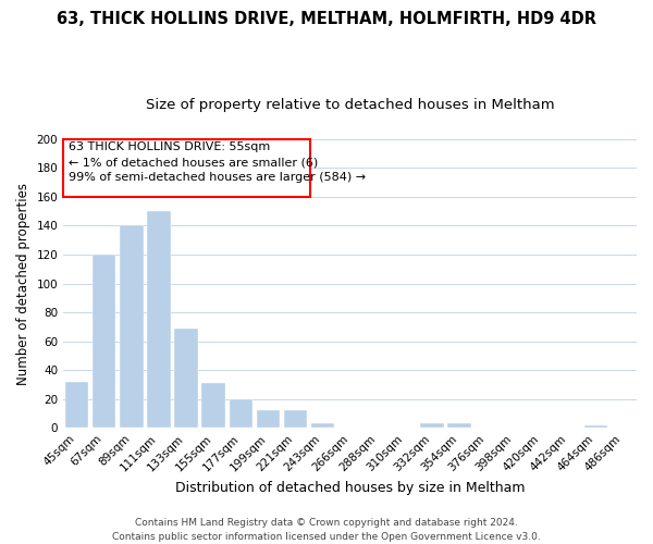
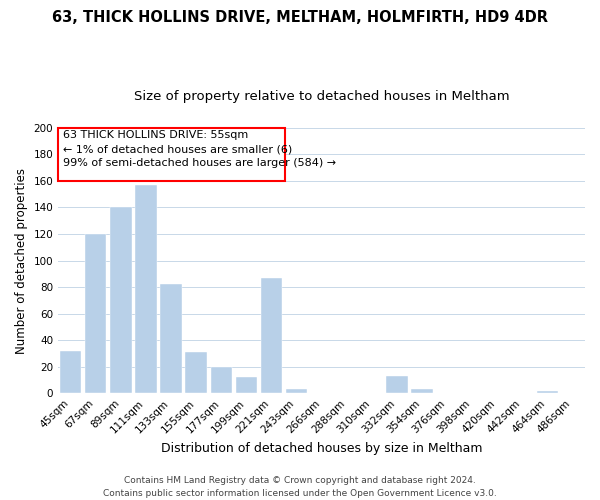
111sqm: 150 -> 157
133sqm: 69 -> 82
221sqm: 12 -> 87
332sqm: 3 -> 13
